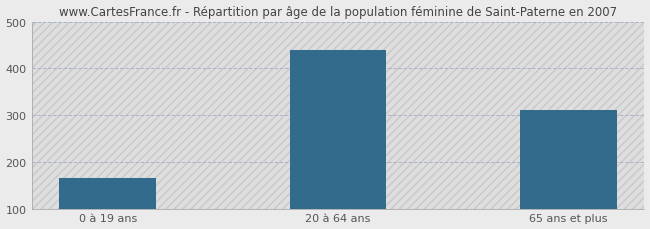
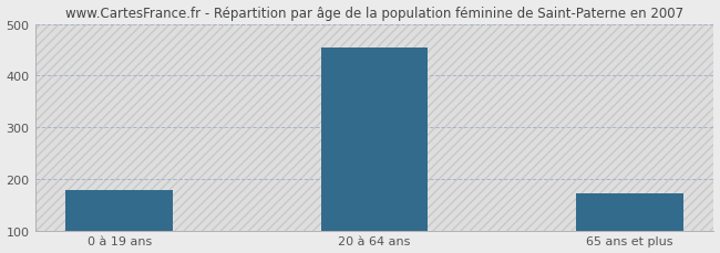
0 à 19 ans: 165 -> 178
20 à 64 ans: 440 -> 453
65 ans et plus: 310 -> 172
